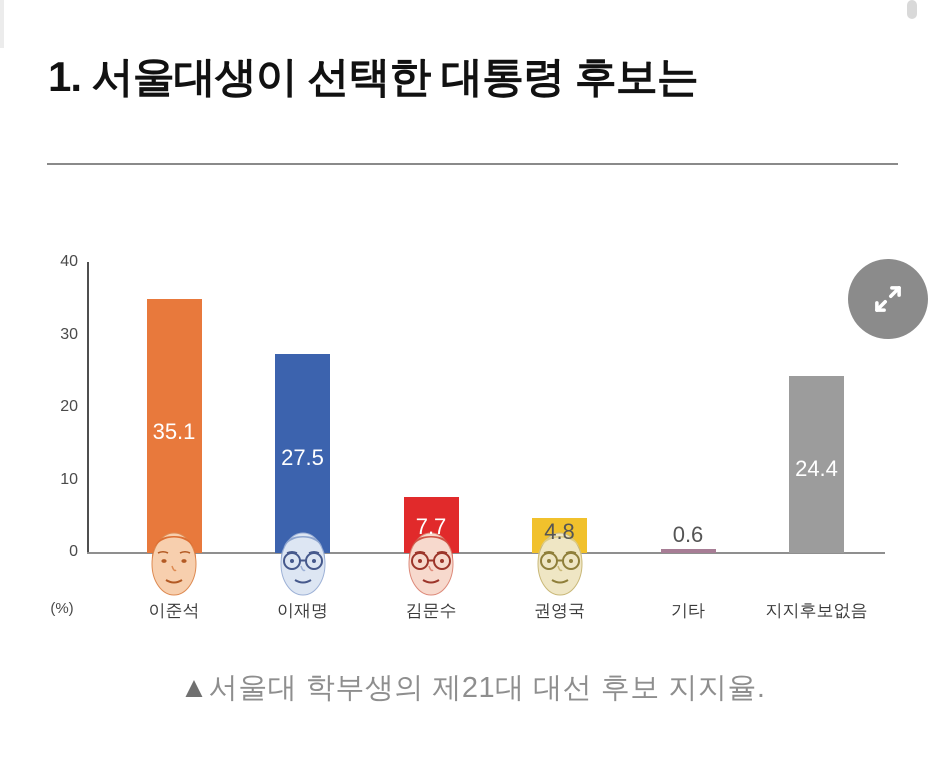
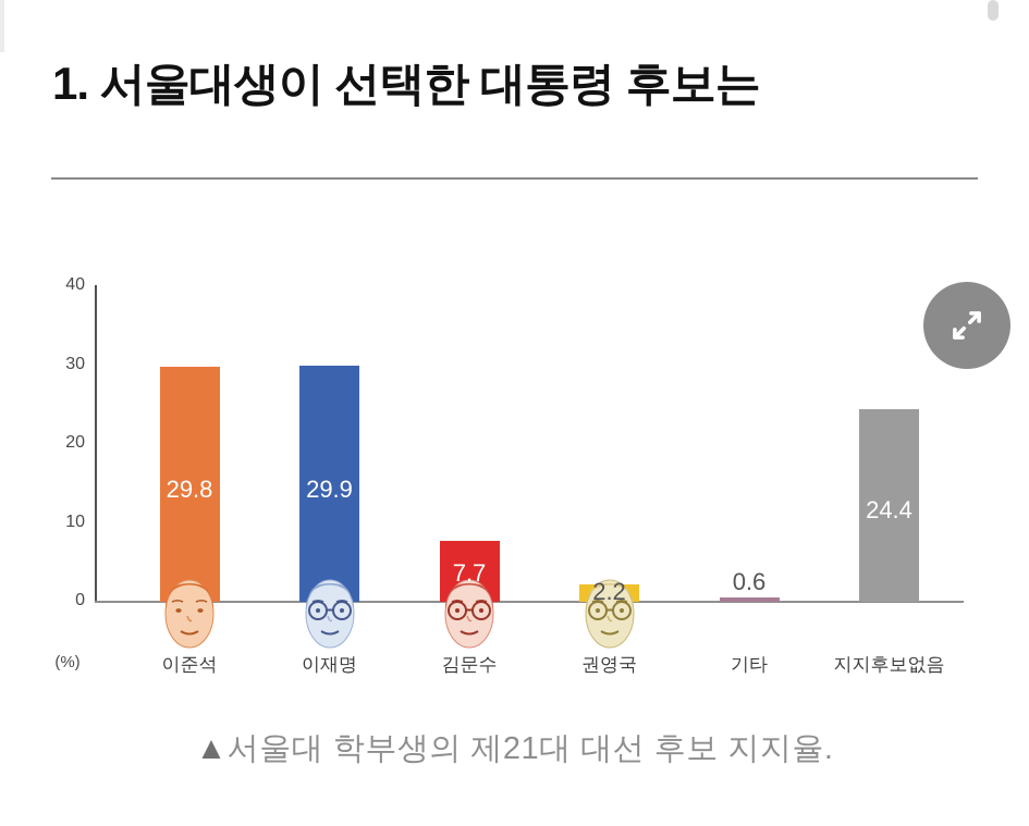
이준석: 35.1 -> 29.8
이재명: 27.5 -> 29.9
권영국: 4.8 -> 2.2
